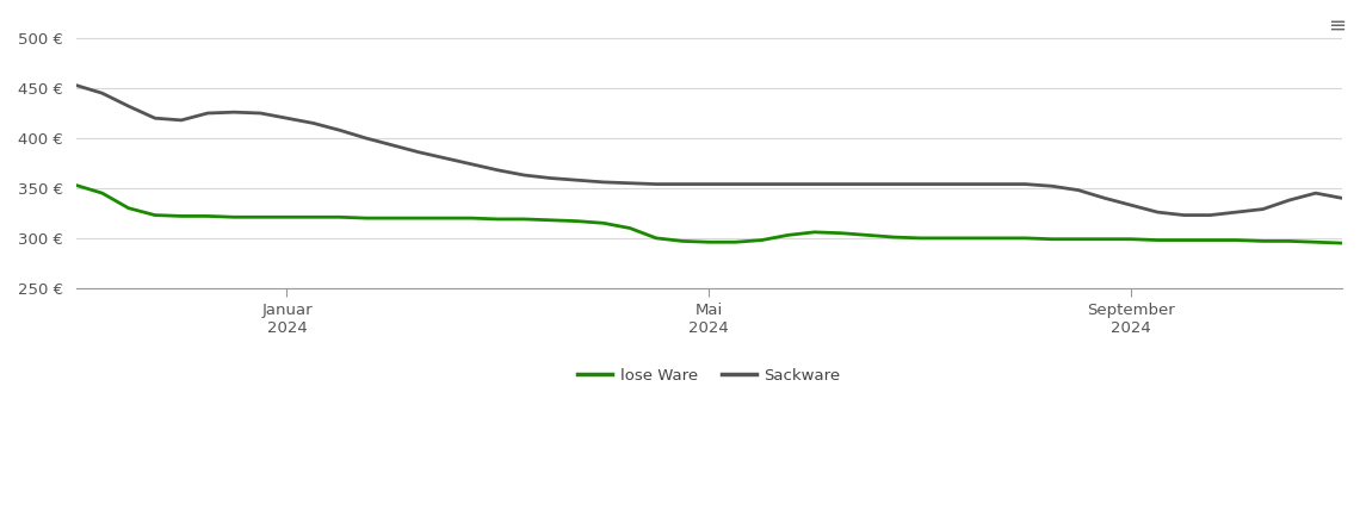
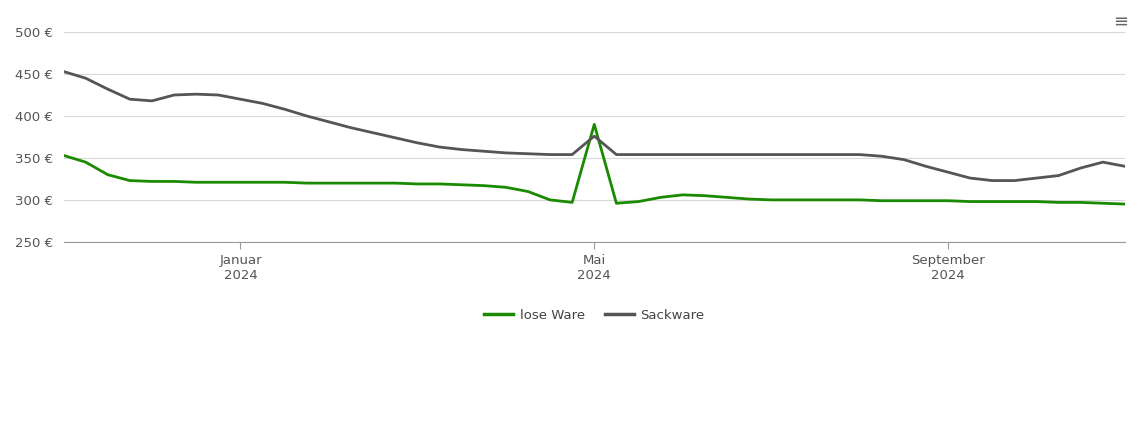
lose Ware/Mai 2024: 296 € -> 390 €
Sackware/Mai 2024: 354 € -> 376 €
